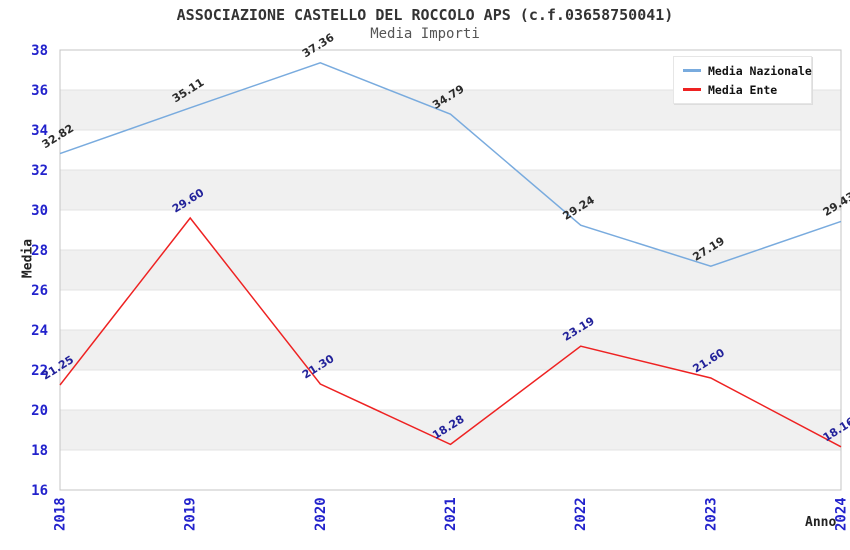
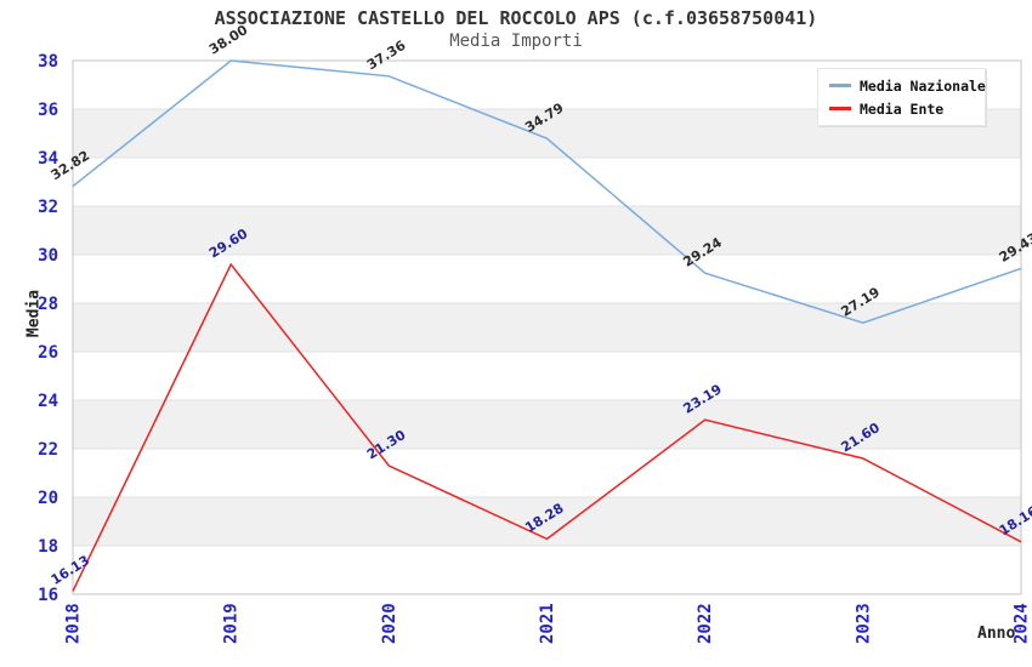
Media Ente/2018: 21.25 -> 16.13
Media Nazionale/2019: 35.11 -> 38.00
